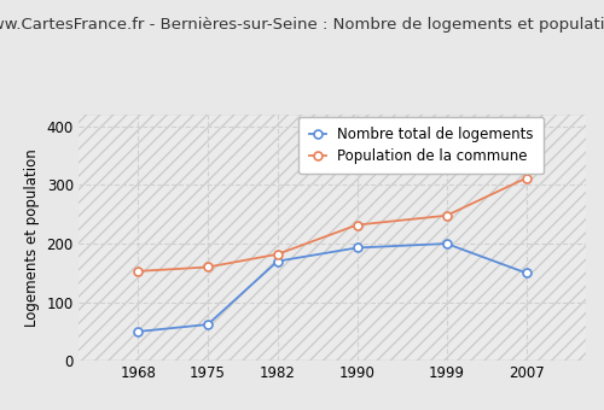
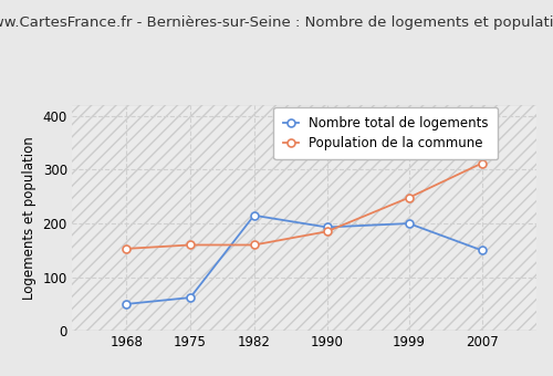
Nombre total de logements/1982: 170 -> 215
Population de la commune/1982: 182 -> 160
Population de la commune/1990: 232 -> 185
